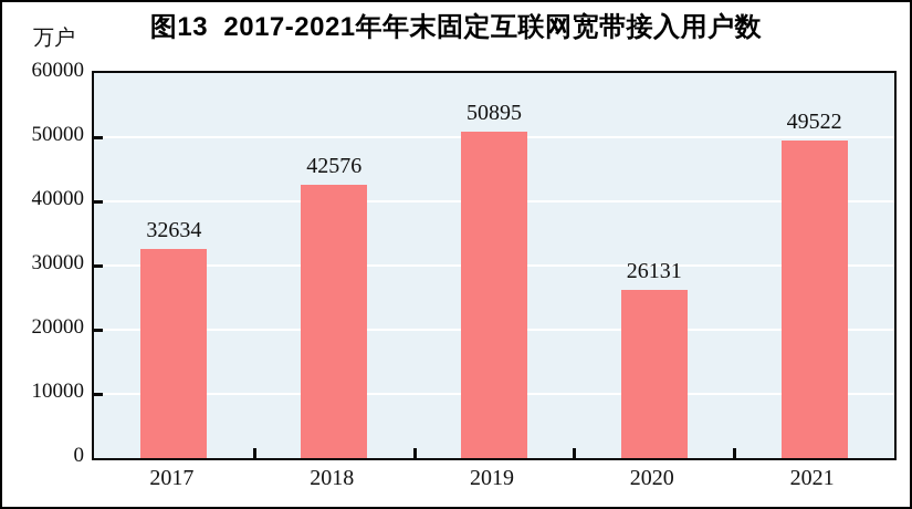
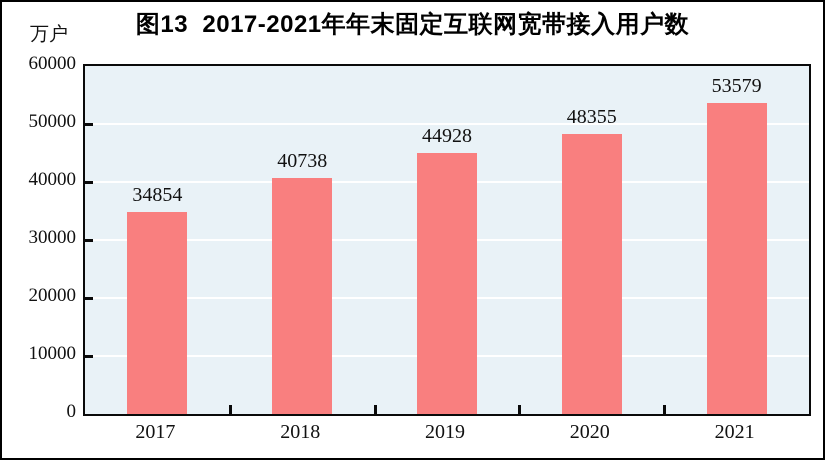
2017: 32634 -> 34854
2018: 42576 -> 40738
2019: 50895 -> 44928
2020: 26131 -> 48355
2021: 49522 -> 53579
